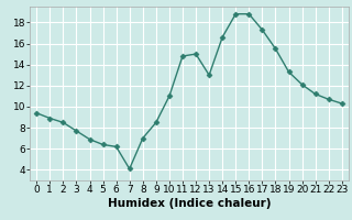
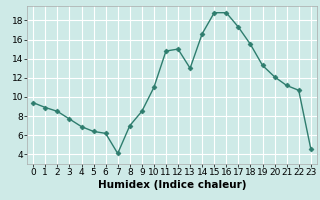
23: 10.3 -> 4.6
